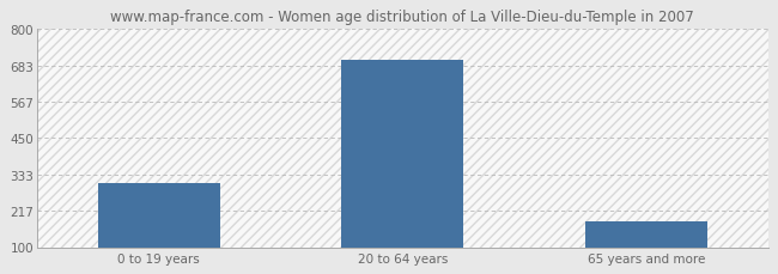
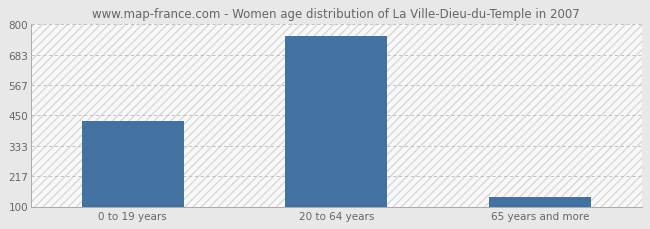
0 to 19 years: 305 -> 430
20 to 64 years: 700 -> 755
65 years and more: 182 -> 135
